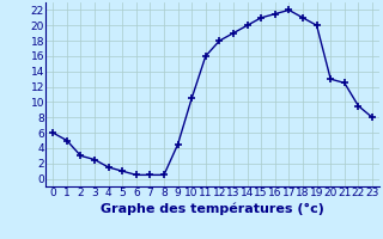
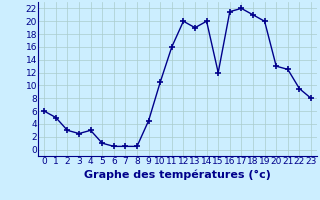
4: 1.5 -> 3.0
12: 18.0 -> 20.0
15: 21.0 -> 12.0
